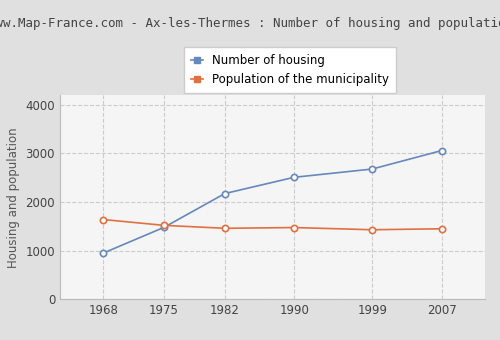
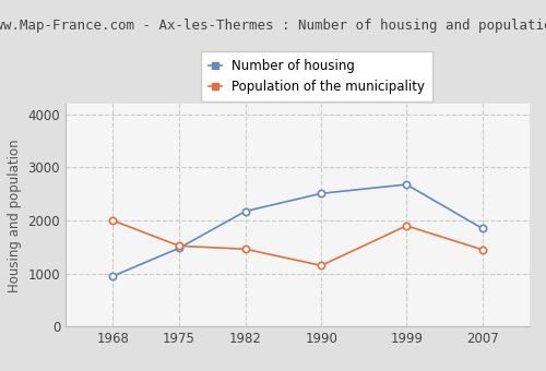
Population of the municipality/1968: 1640 -> 2000
Population of the municipality/1990: 1480 -> 1150
Population of the municipality/1999: 1430 -> 1900
Number of housing/2007: 3060 -> 1850
